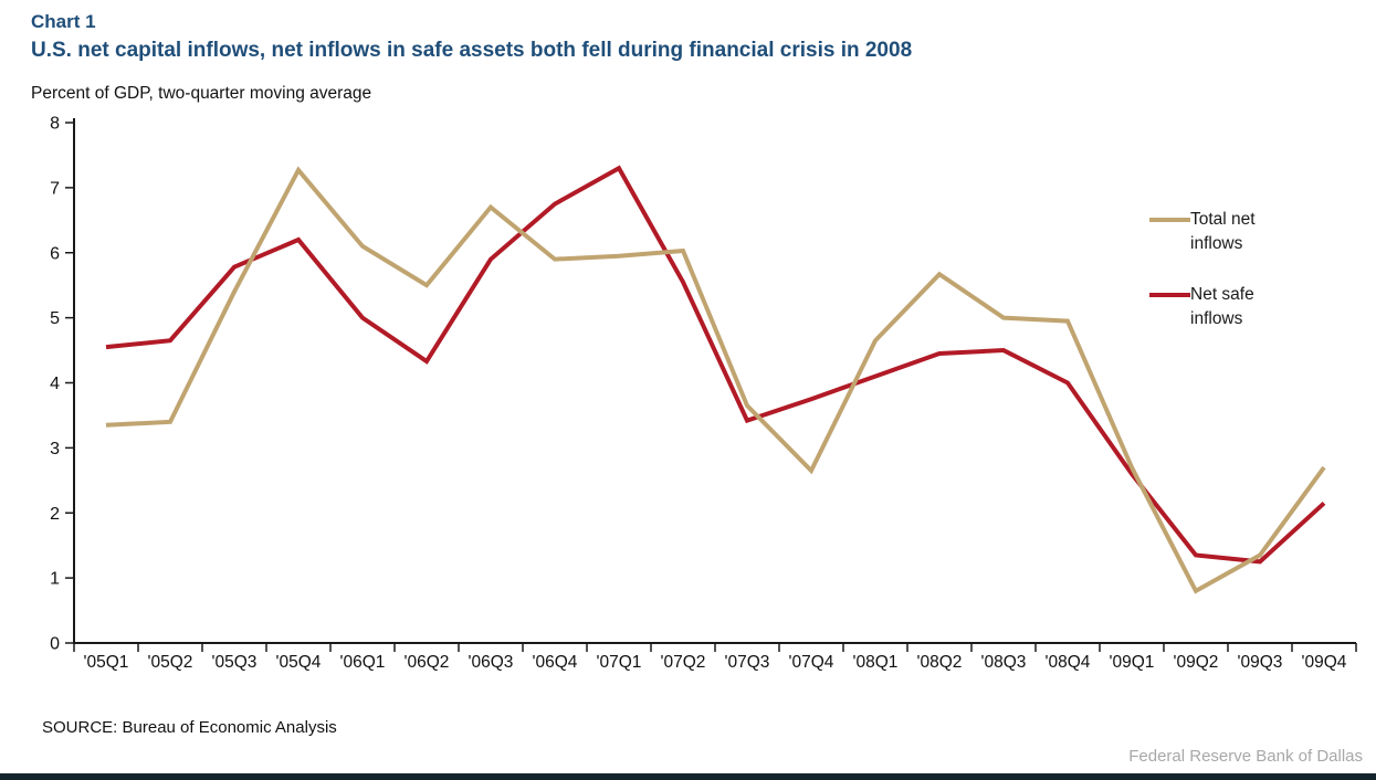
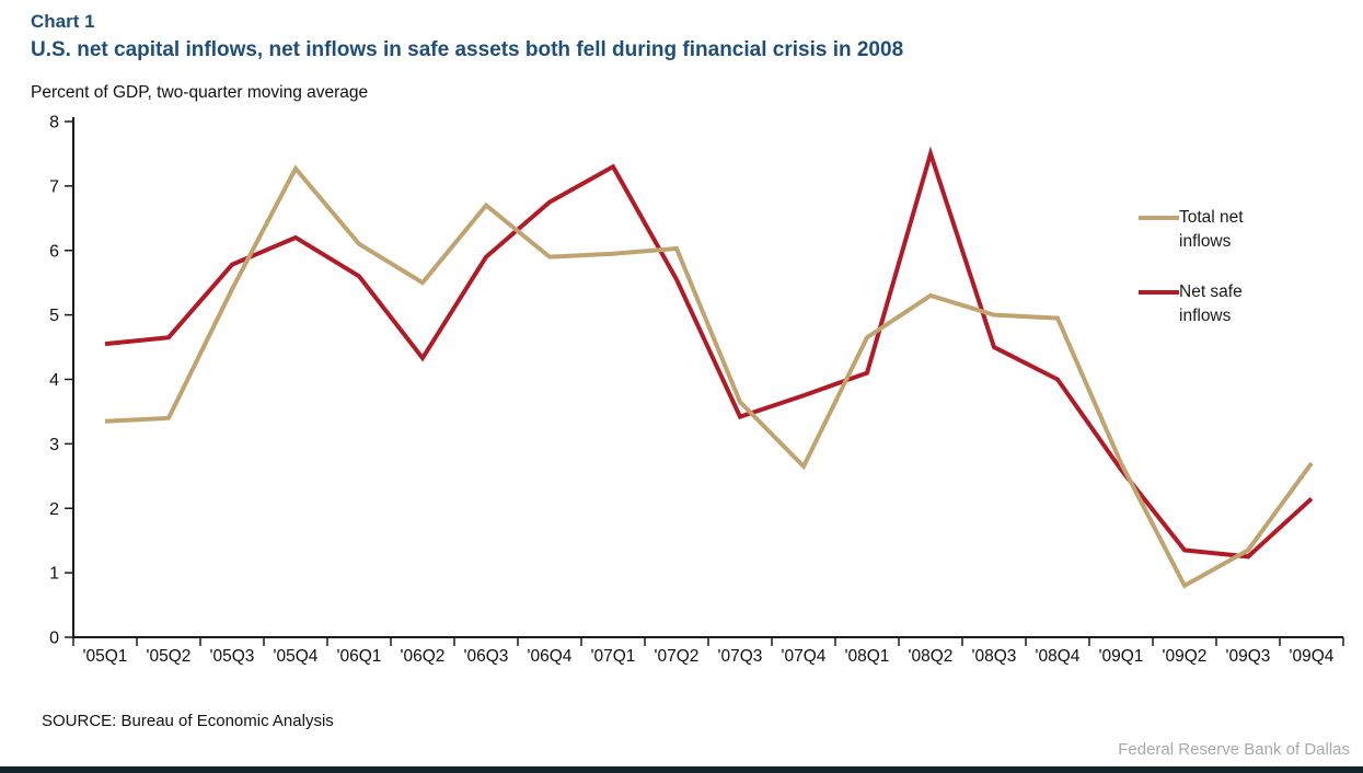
Net safe inflows/'06Q1: 5.0 -> 5.6
Total net inflows/'08Q2: 5.7 -> 5.3
Net safe inflows/'08Q2: 4.5 -> 7.5
